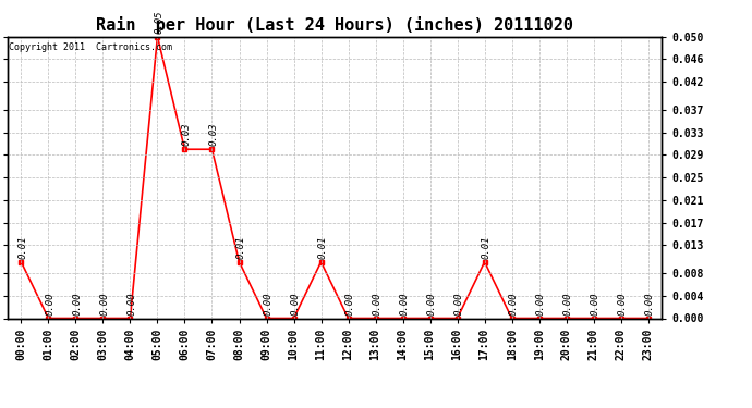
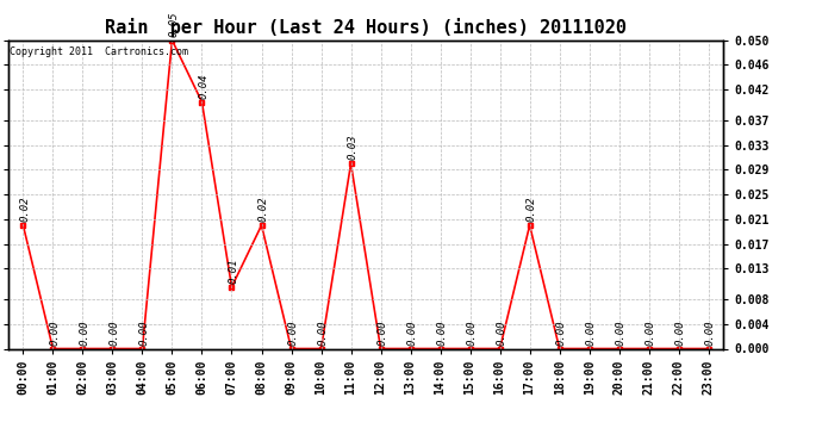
00:00: 0.01 -> 0.02
06:00: 0.03 -> 0.04
07:00: 0.03 -> 0.01
08:00: 0.01 -> 0.02
11:00: 0.01 -> 0.03
17:00: 0.01 -> 0.02
